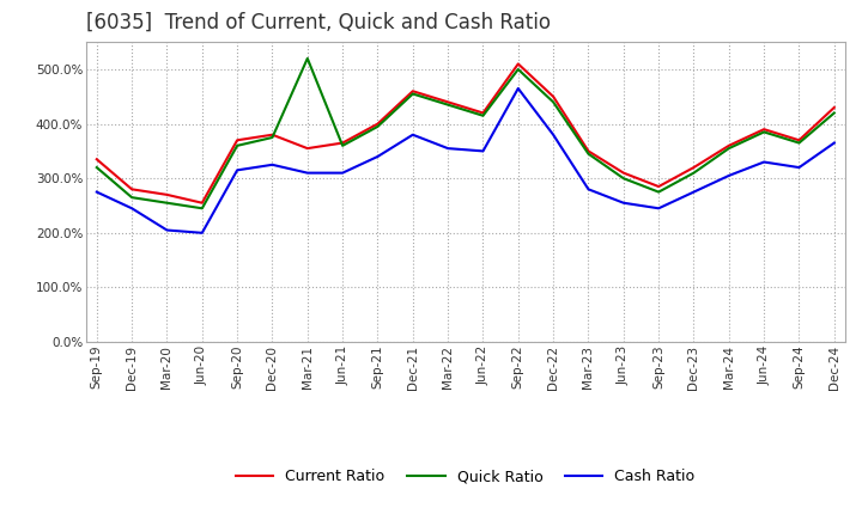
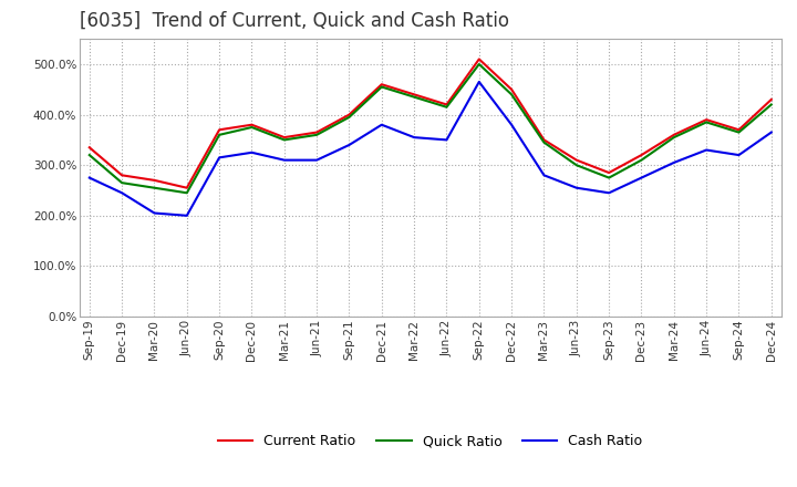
Quick Ratio/Mar-21: 520% -> 350%
